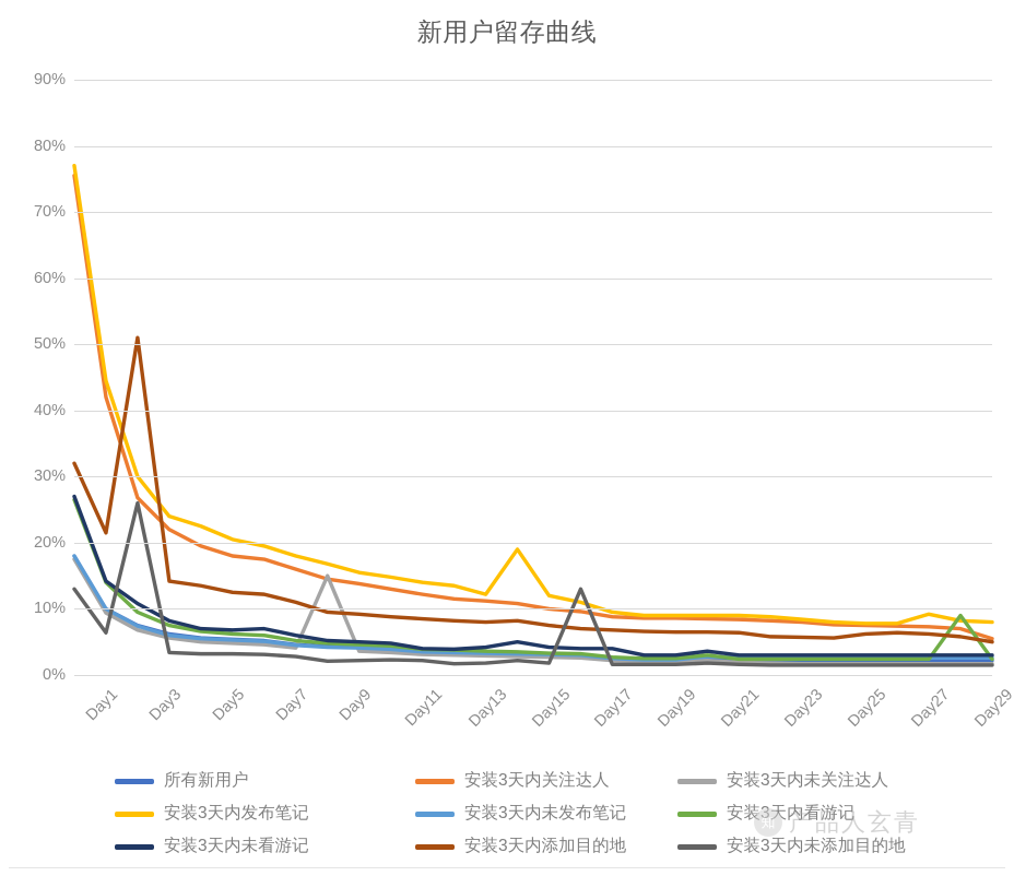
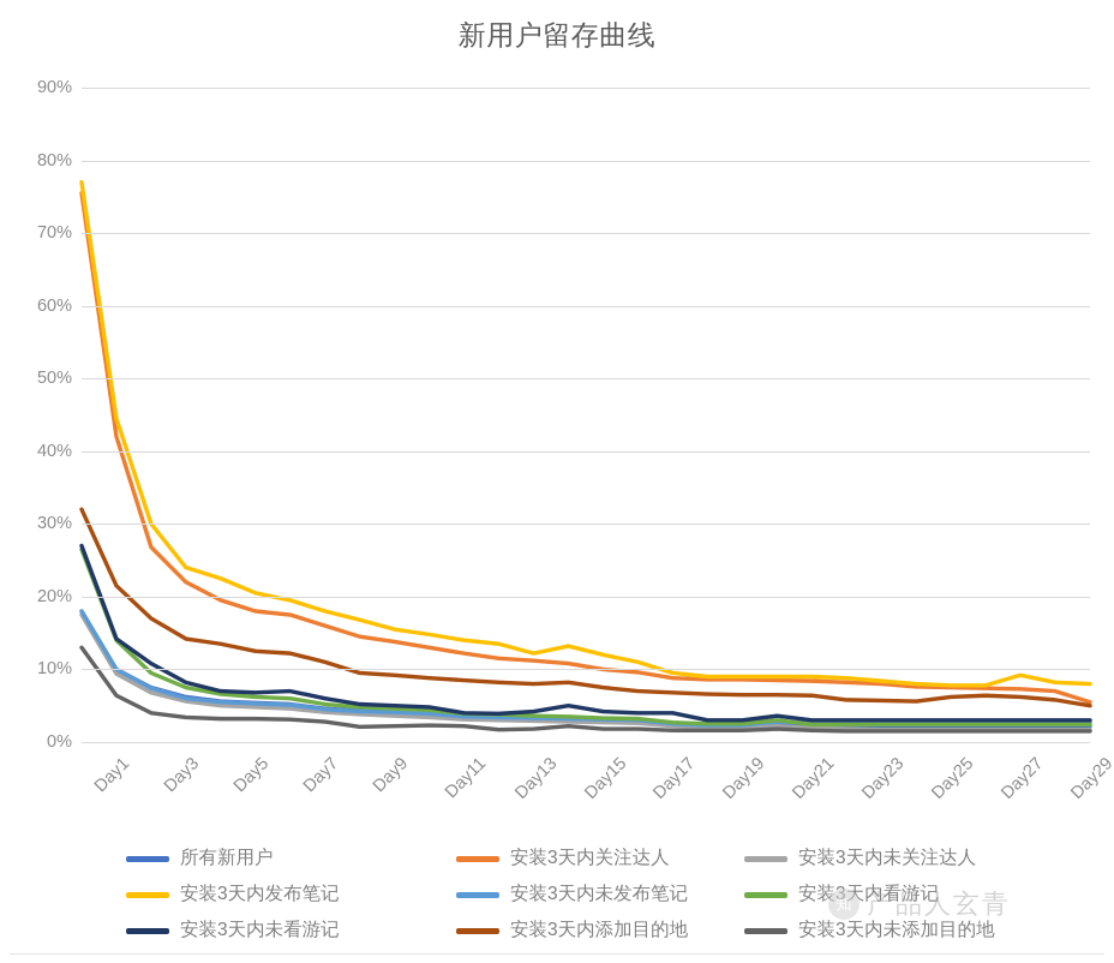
安装3天内添加目的地/Day3: 51% -> 17%
安装3天内未添加目的地/Day3: 26% -> 4%
安装3天内未关注达人/Day9: 15% -> 4%
安装3天内发布笔记/Day15: 19% -> 13%
安装3天内未添加目的地/Day17: 13% -> 2%
安装3天内看游记/Day29: 9% -> 2%
